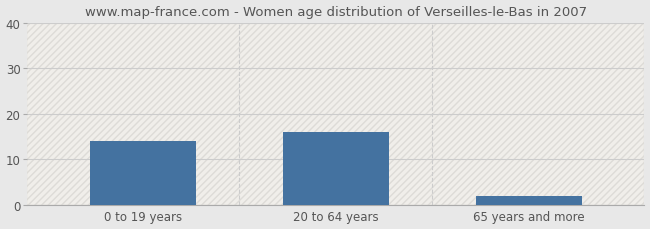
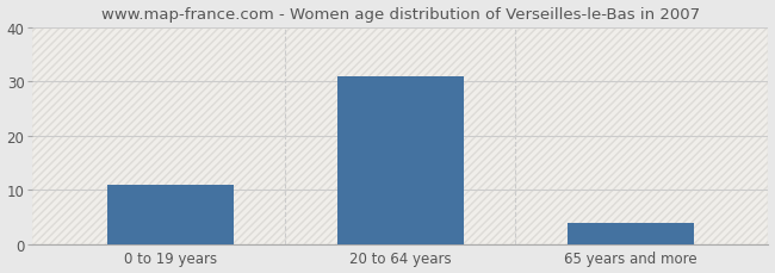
0 to 19 years: 14 -> 11
20 to 64 years: 16 -> 31
65 years and more: 2 -> 4
